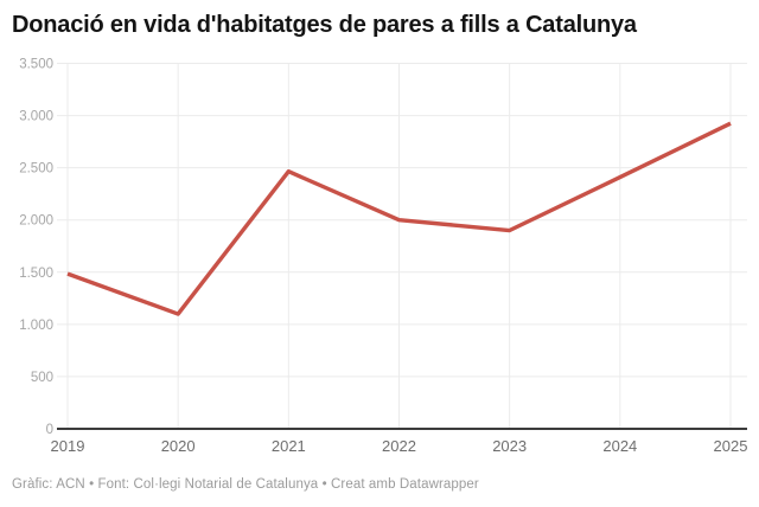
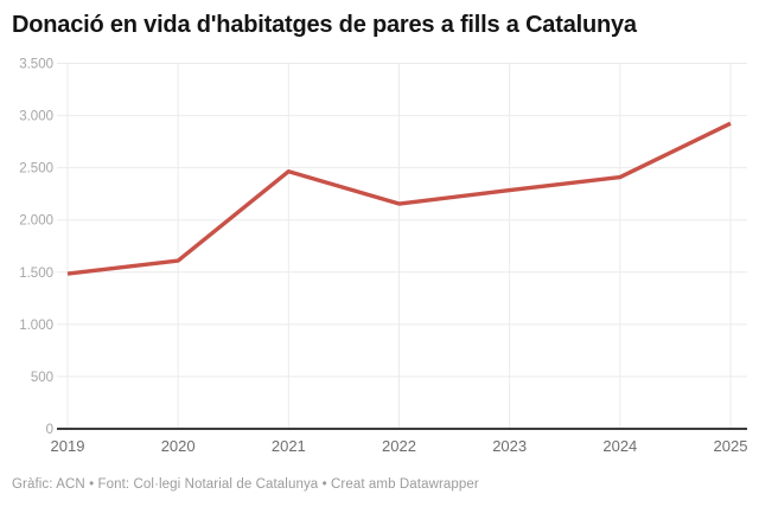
2020: 1100 -> 1600
2022: 2000 -> 2200
2023: 1900 -> 2300
